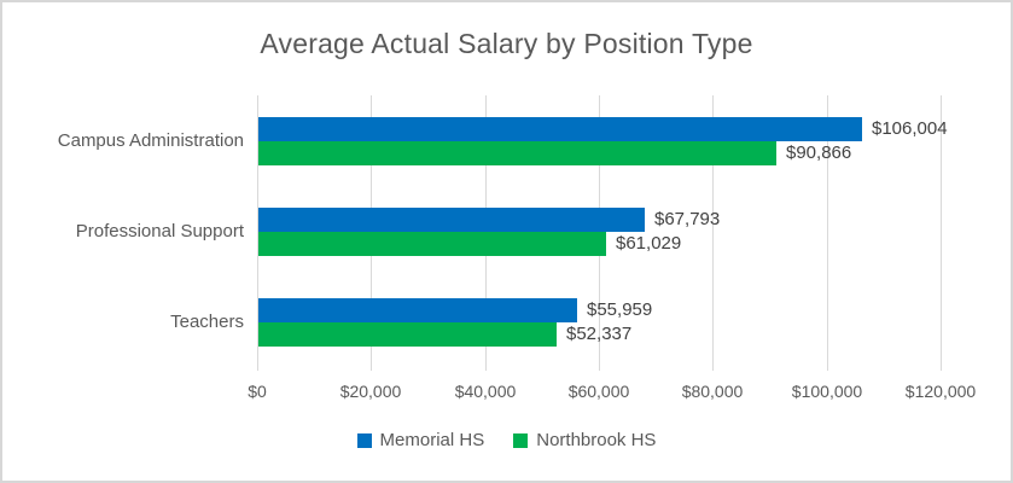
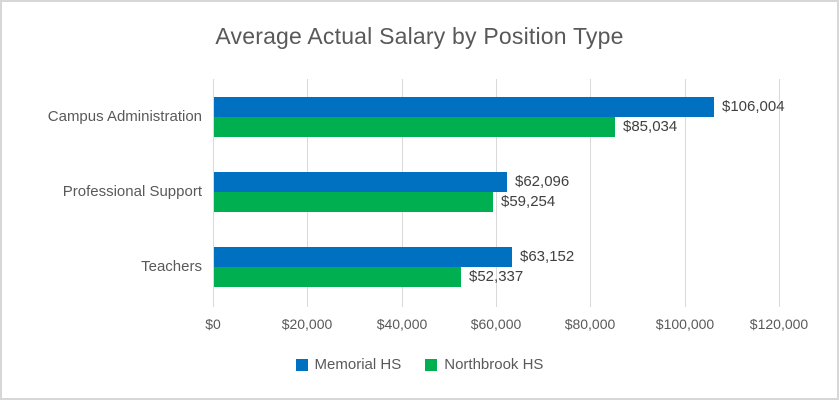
Northbrook HS/Campus Administration: $90,866 -> $85,034
Memorial HS/Professional Support: $67,793 -> $62,096
Northbrook HS/Professional Support: $61,029 -> $59,254
Memorial HS/Teachers: $55,959 -> $63,152
